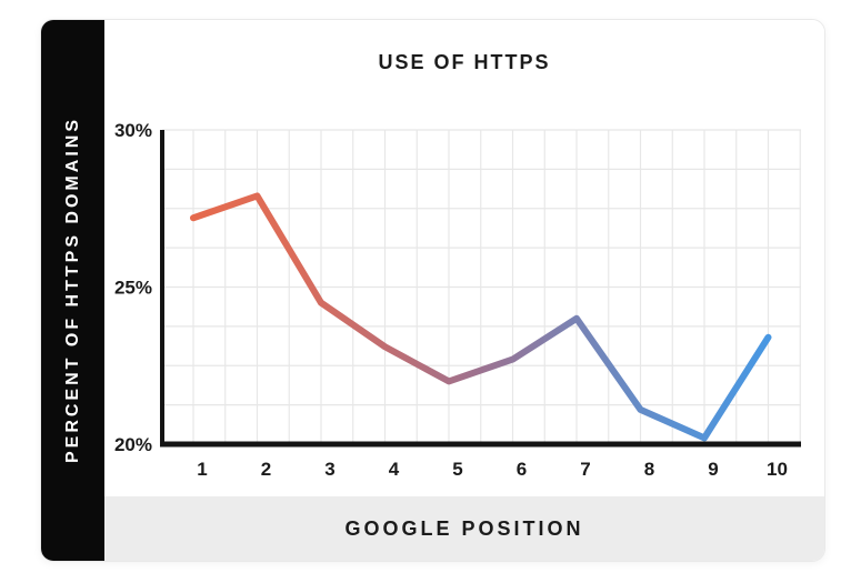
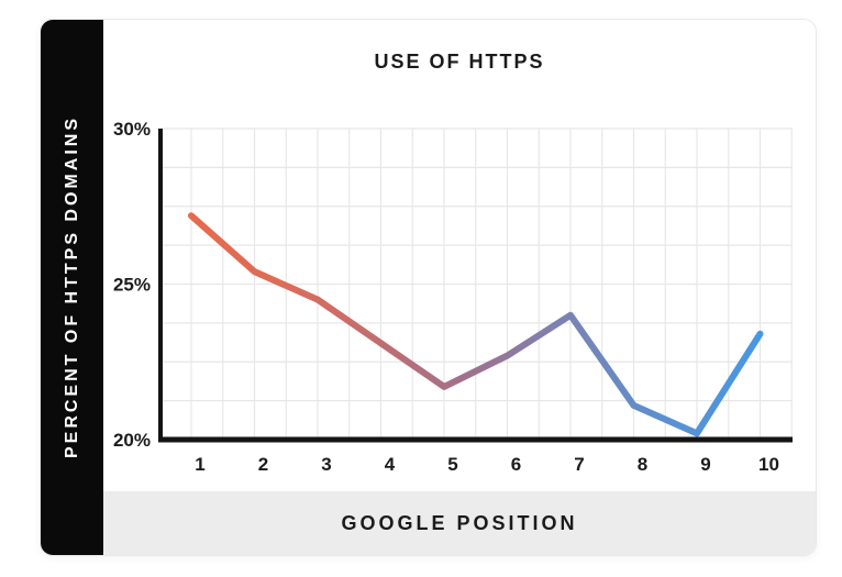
2: 27.9% -> 25.4%
5: 22.0% -> 21.7%
